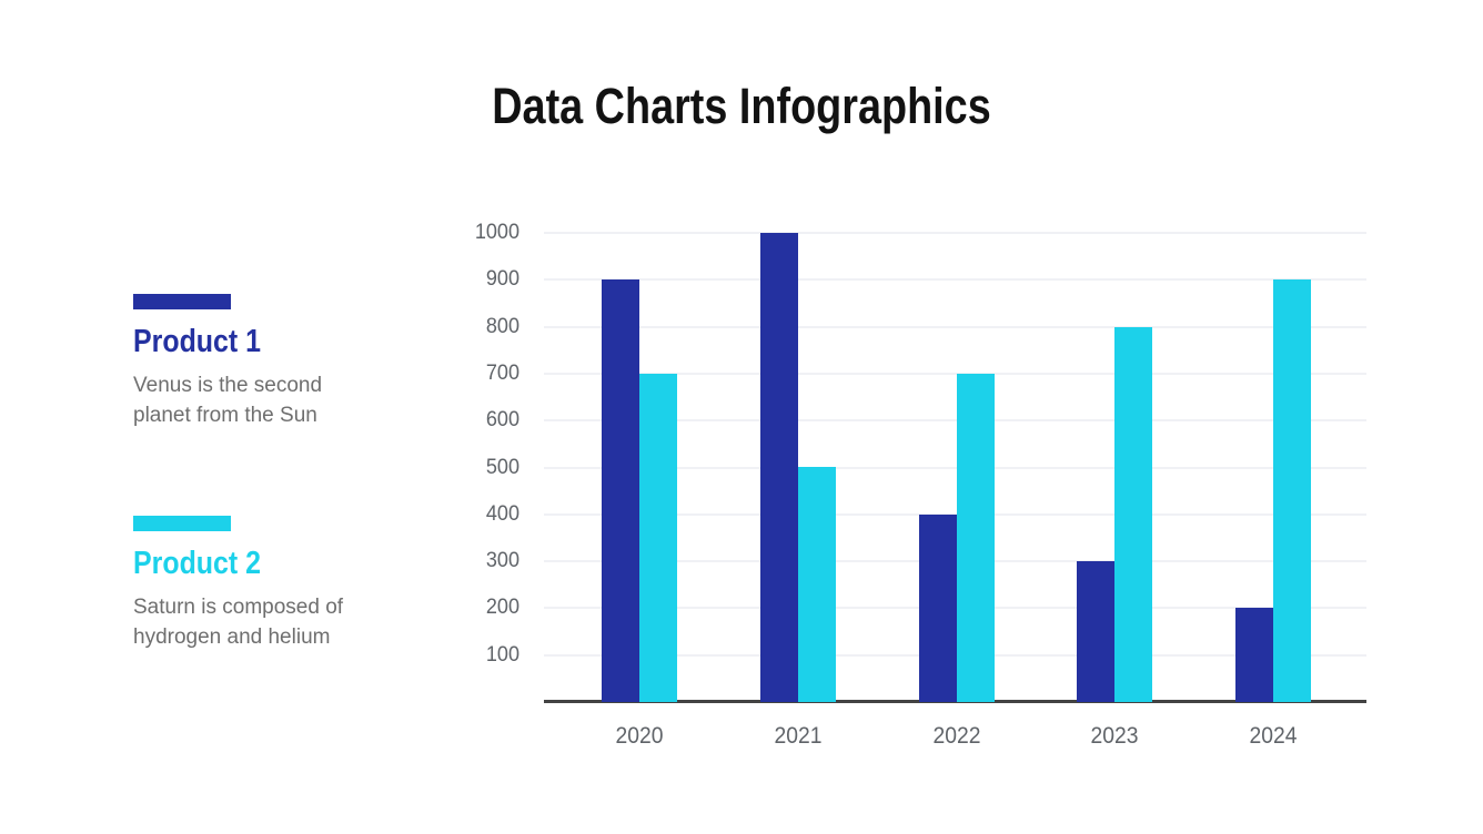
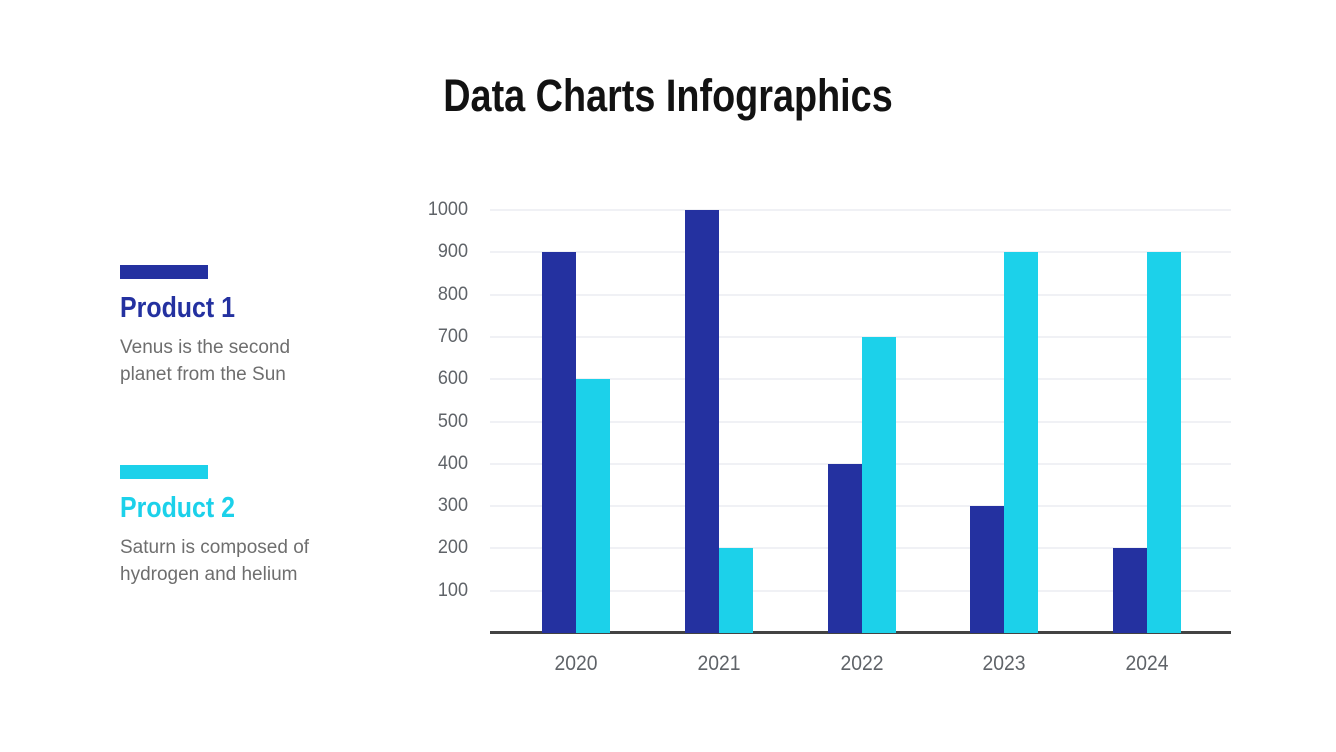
Product 2/2020: 700 -> 600
Product 2/2021: 500 -> 200
Product 2/2023: 800 -> 900
